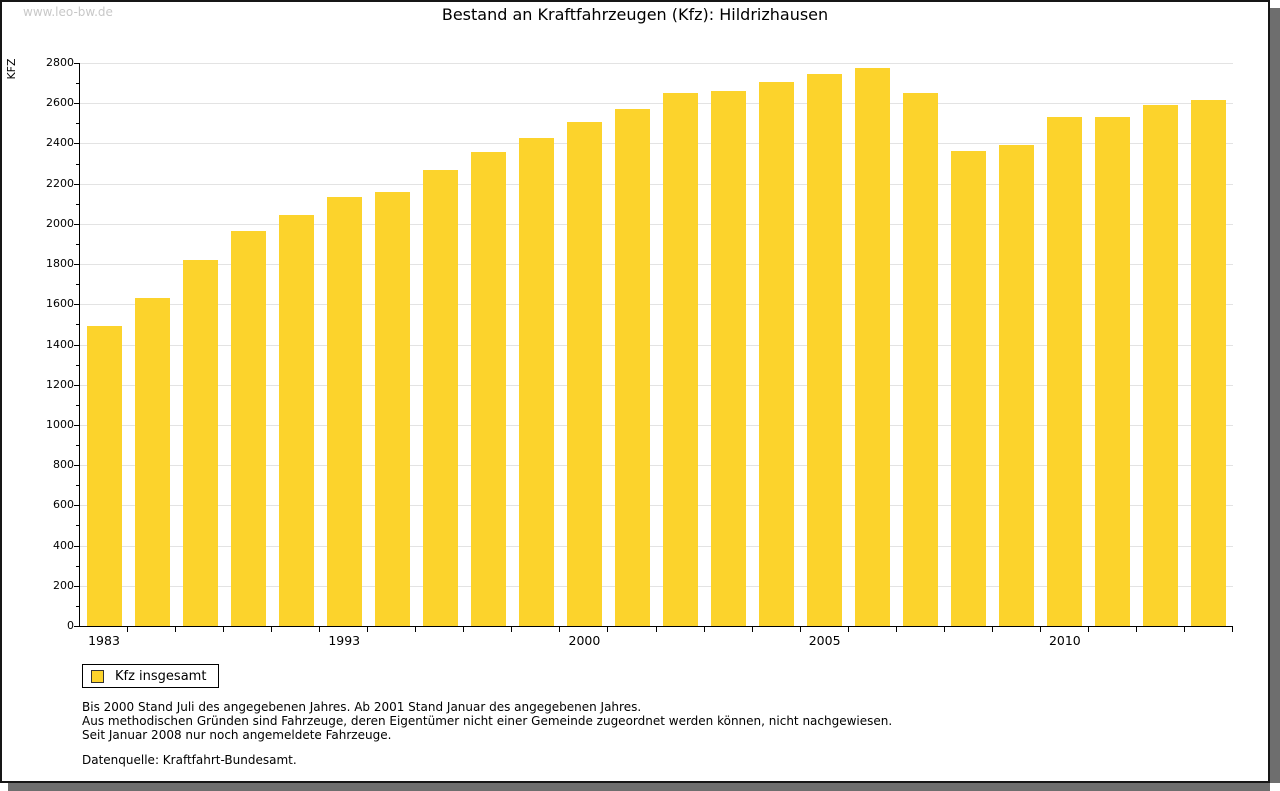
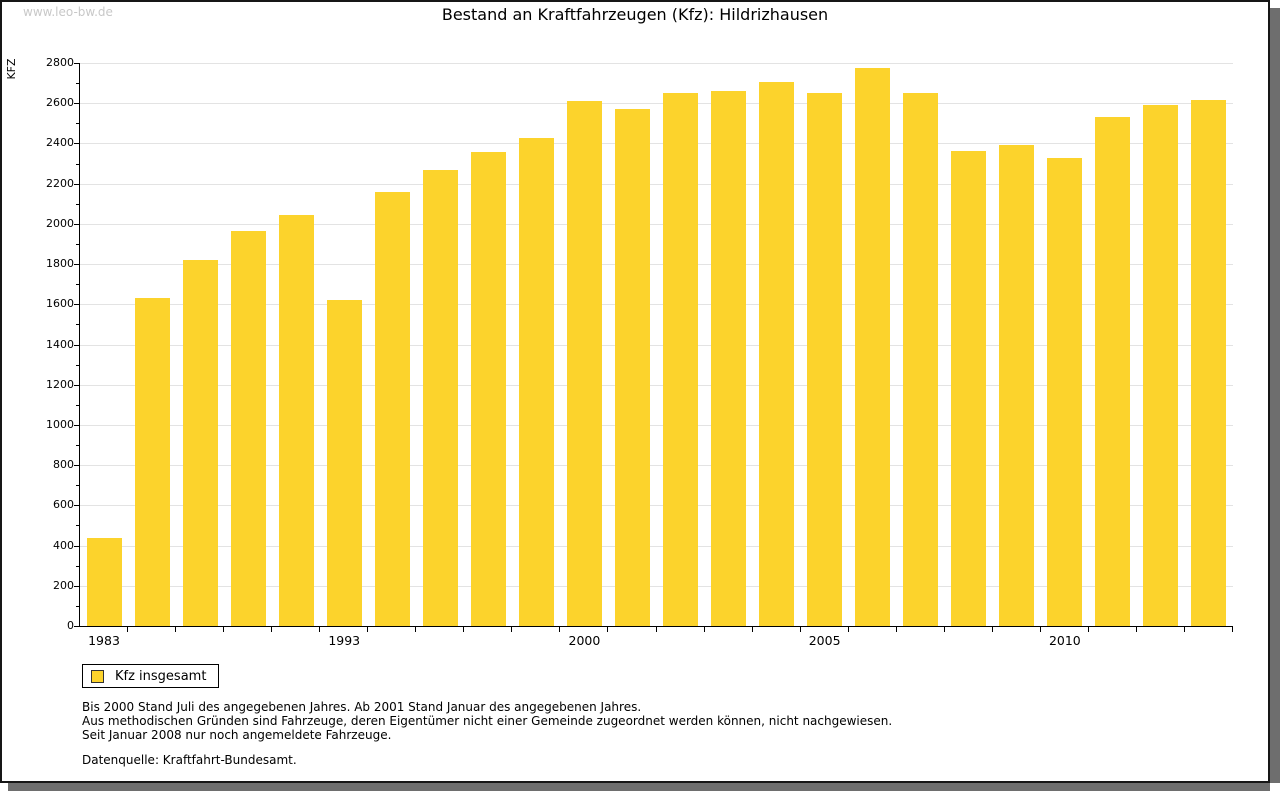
1983: 1490 -> 440
1993: 2140 -> 1620
2000: 2500 -> 2610
2005: 2740 -> 2650
2010: 2530 -> 2330
